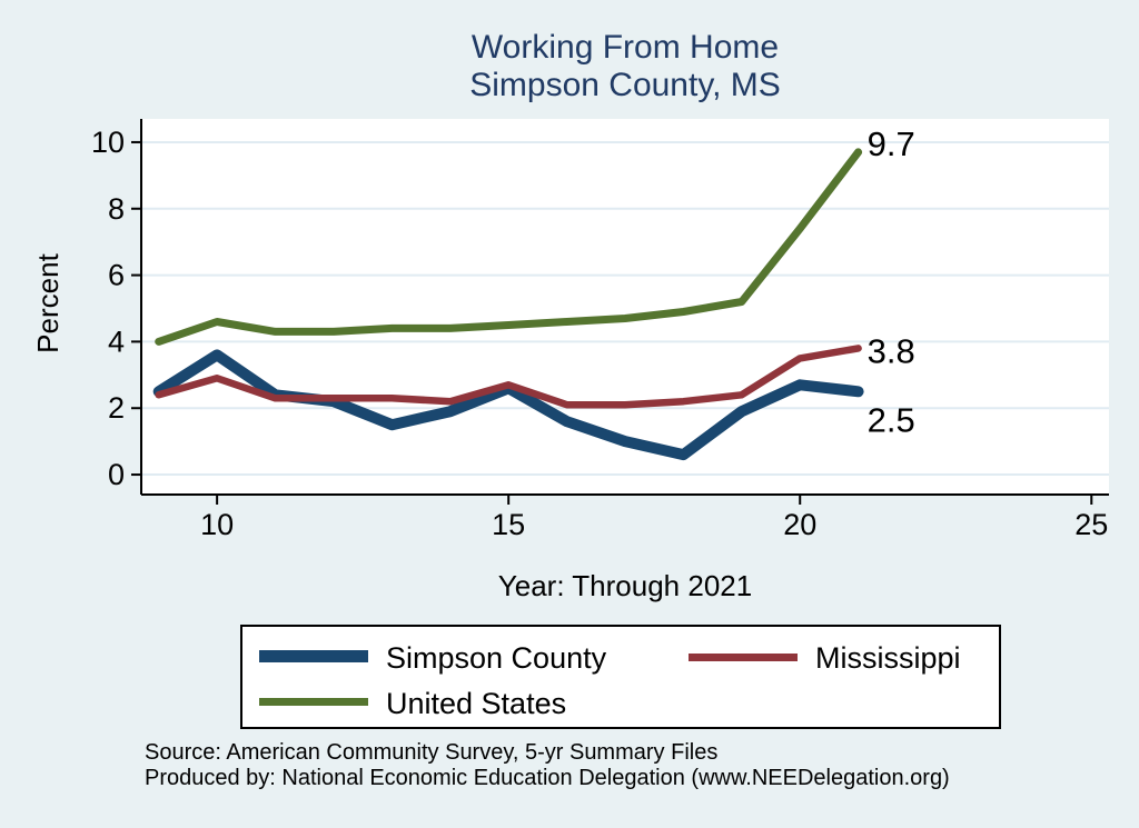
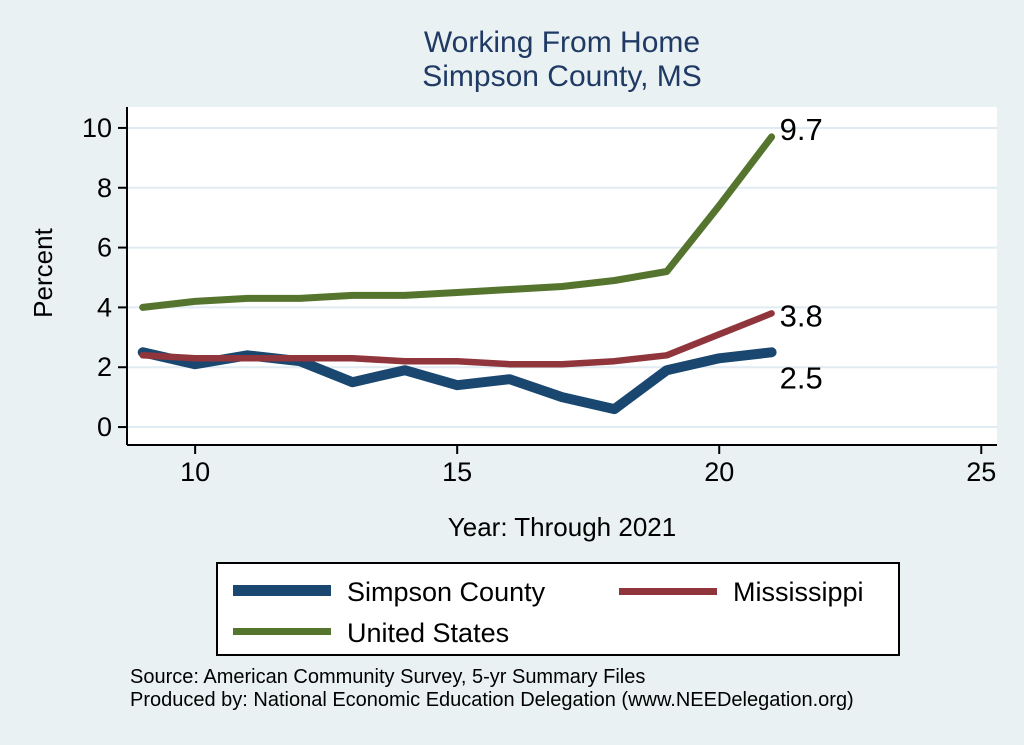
Simpson County/10: 3.6 -> 2.1
Mississippi/10: 2.9 -> 2.3
United States/10: 4.6 -> 4.2
Simpson County/15: 2.6 -> 1.4
Mississippi/15: 2.7 -> 2.2
Simpson County/20: 2.7 -> 2.3
Mississippi/20: 3.5 -> 3.1
